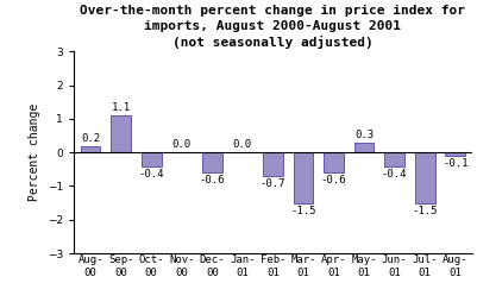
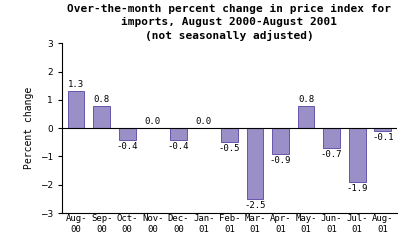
Aug- 00: 0.2 -> 1.3
Sep- 00: 1.1 -> 0.8
Dec- 00: -0.6 -> -0.4
Feb- 01: -0.7 -> -0.5
Mar- 01: -1.5 -> -2.5
Apr- 01: -0.6 -> -0.9
May- 01: 0.3 -> 0.8
Jun- 01: -0.4 -> -0.7
Jul- 01: -1.5 -> -1.9
